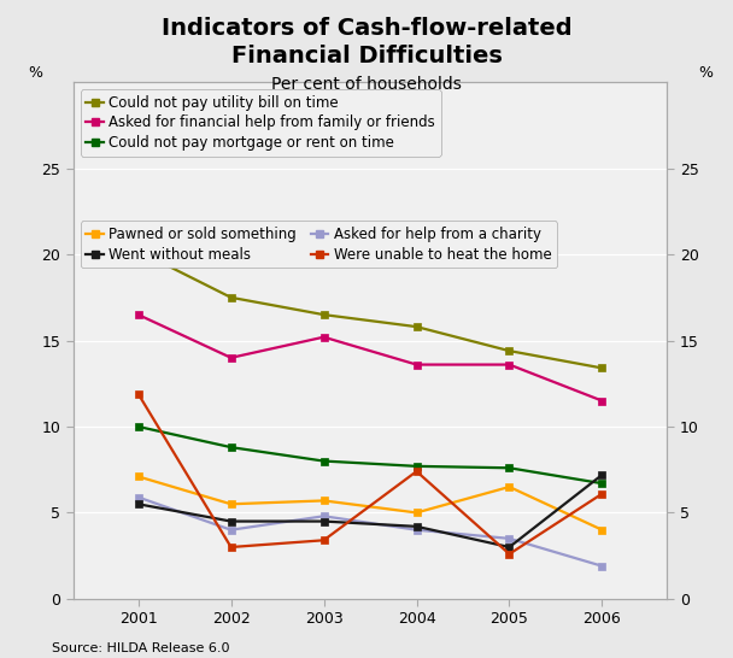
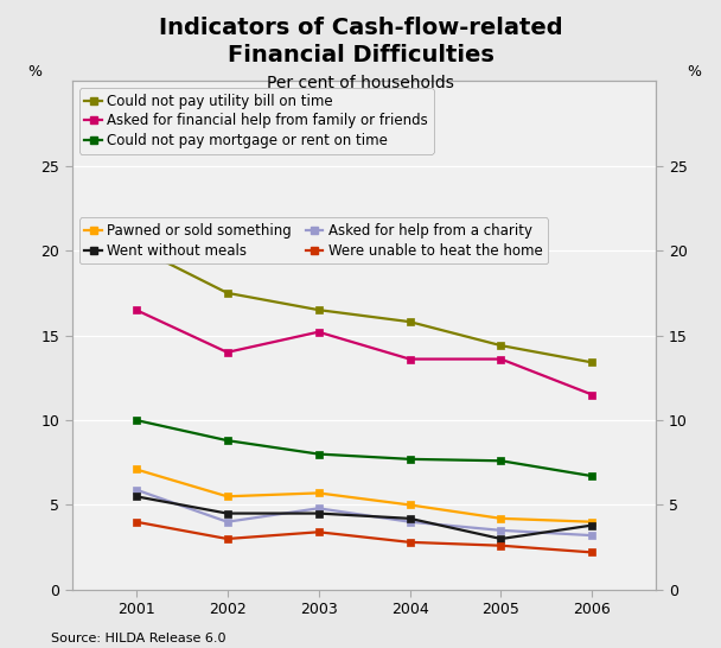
Were unable to heat the home/2001: 11.9 -> 4.0
Were unable to heat the home/2004: 7.4 -> 2.8
Pawned or sold something/2005: 6.5 -> 4.2
Asked for help from a charity/2006: 1.9 -> 3.2
Went without meals/2006: 7.2 -> 3.8
Were unable to heat the home/2006: 6.1 -> 2.2
